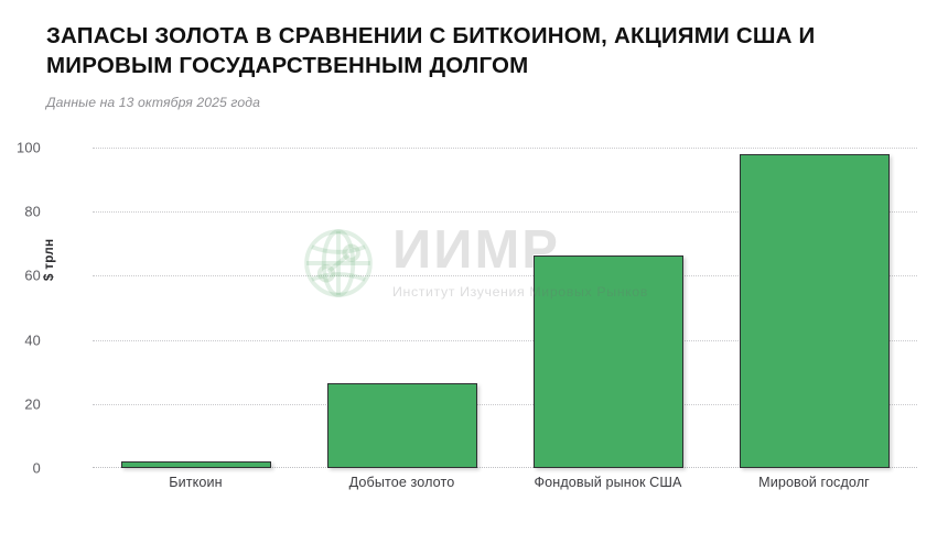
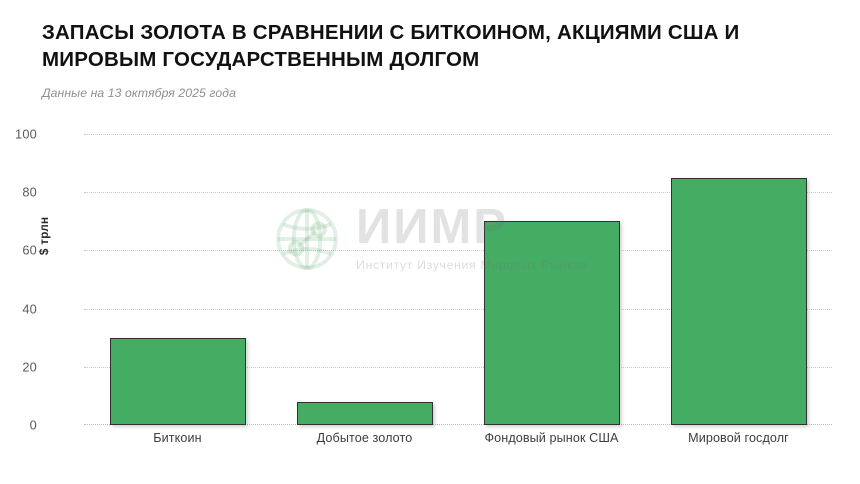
Биткоин: 2 -> 30
Добытое золото: 26 -> 8
Фондовый рынок США: 66 -> 70
Мировой госдолг: 98 -> 85
